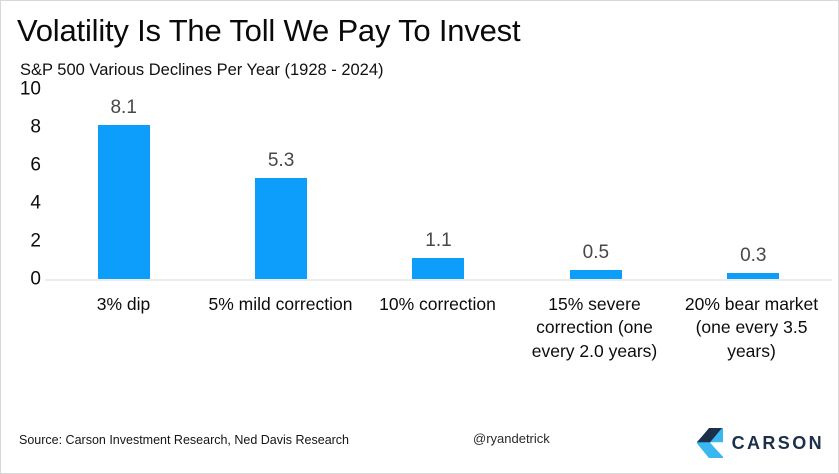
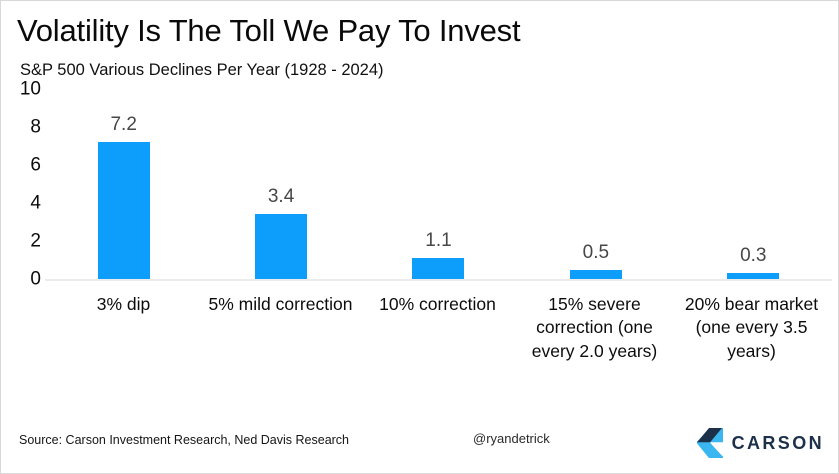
3% dip: 8.1 -> 7.2
5% mild correction: 5.3 -> 3.4
